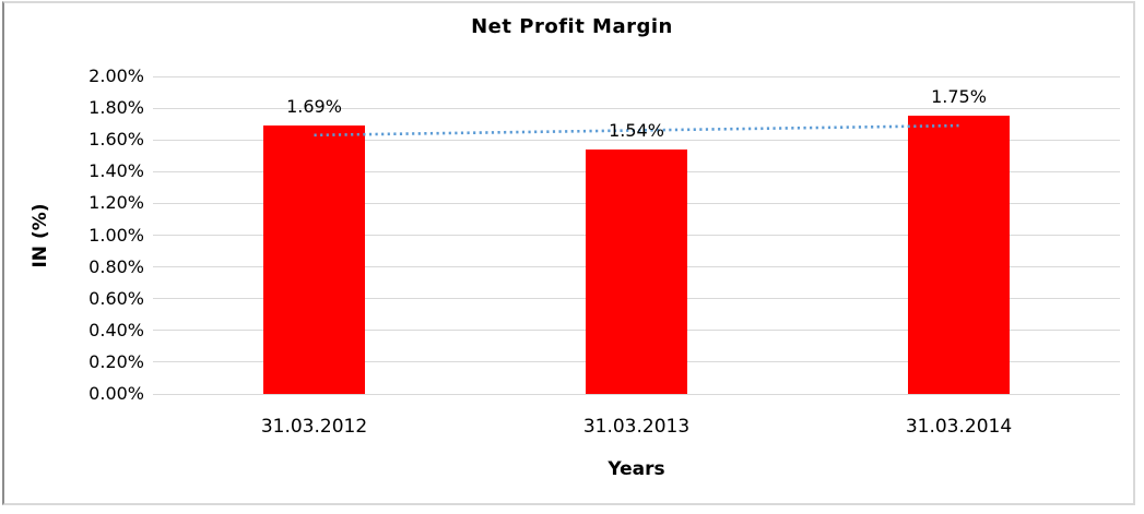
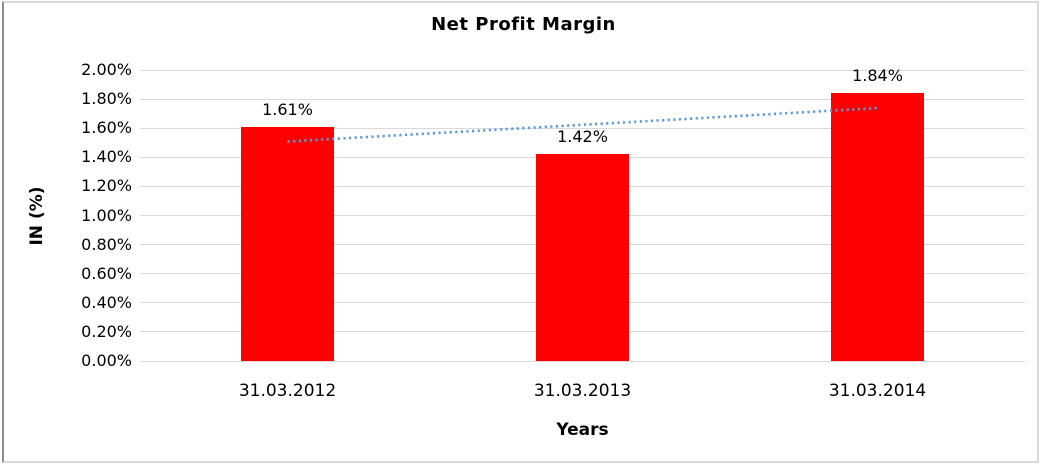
31.03.2012: 1.69% -> 1.61%
31.03.2013: 1.54% -> 1.42%
31.03.2014: 1.75% -> 1.84%
